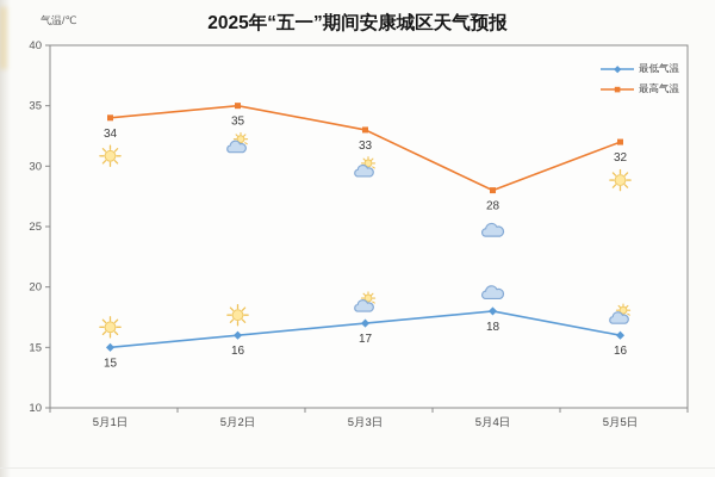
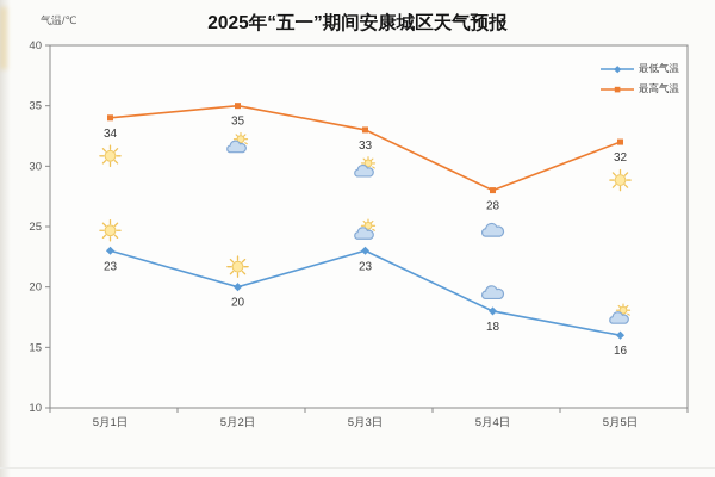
最低气温/5月1日: 15 -> 23
最低气温/5月2日: 16 -> 20
最低气温/5月3日: 17 -> 23
